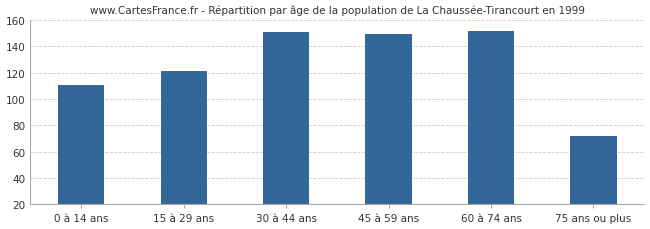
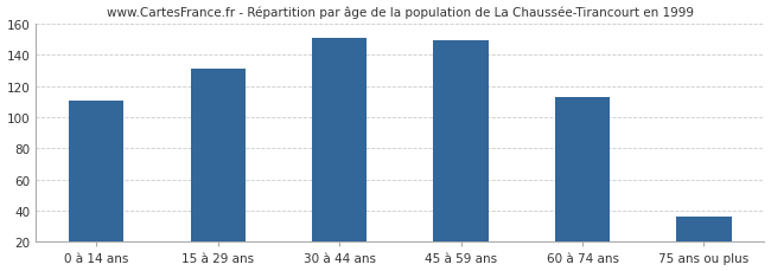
15 à 29 ans: 121 -> 131
60 à 74 ans: 152 -> 113
75 ans ou plus: 72 -> 36
